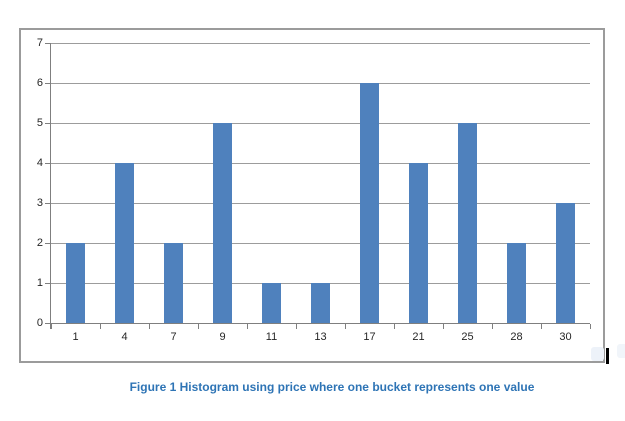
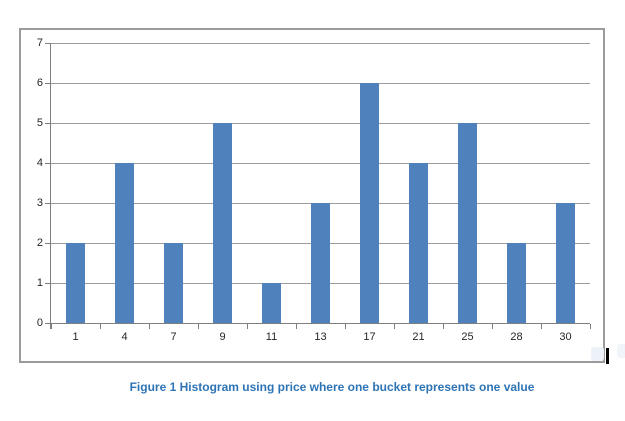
13: 1 -> 3
